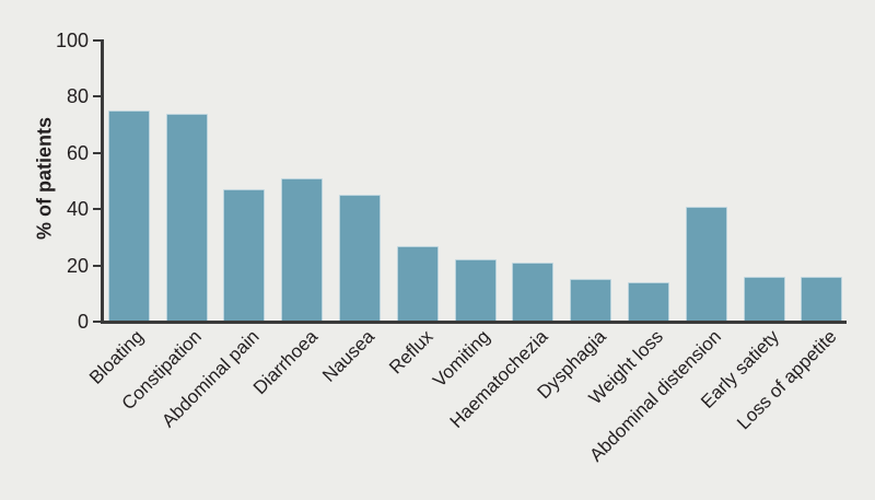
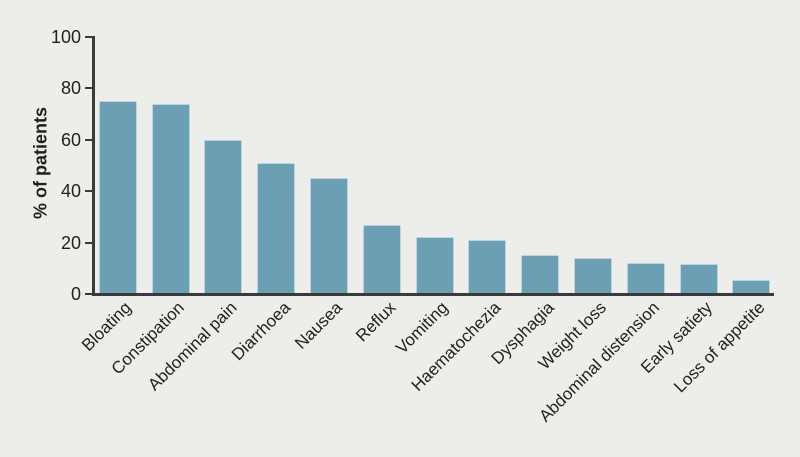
Abdominal pain: 47 -> 60
Abdominal distension: 41 -> 12
Early satiety: 16 -> 12
Loss of appetite: 16 -> 6
